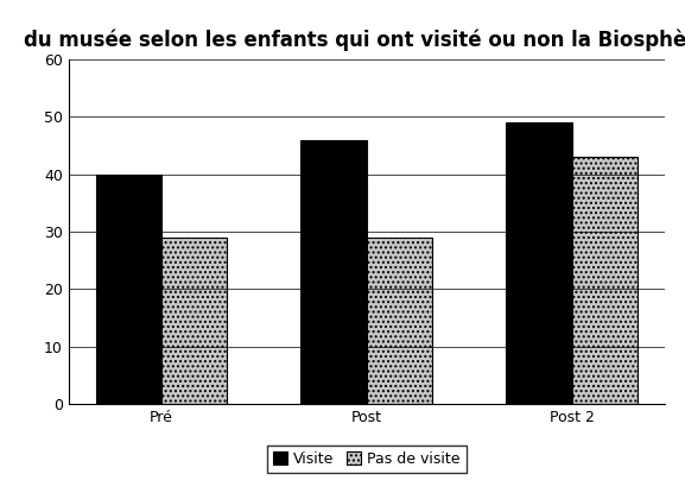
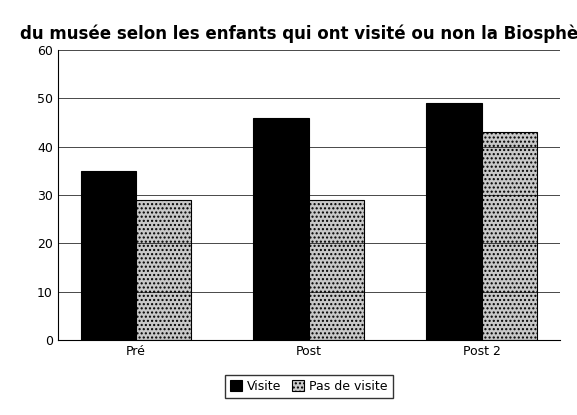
Visite/Pré: 40 -> 35
